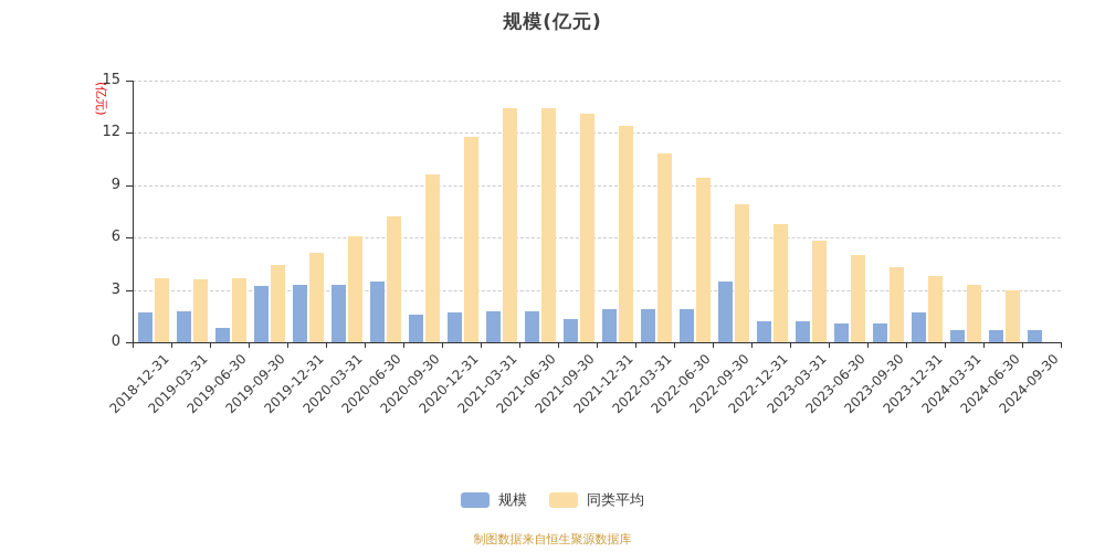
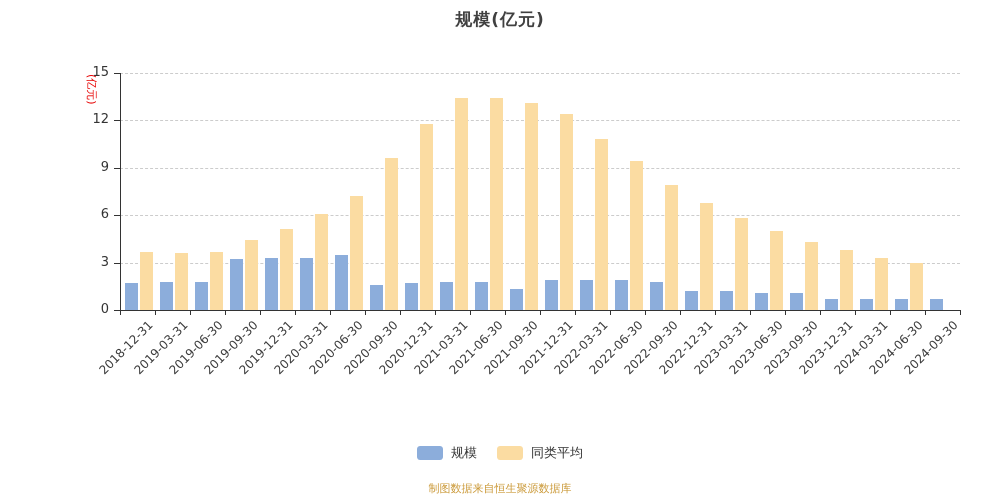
规模/2019-06-30: 0.8 -> 1.8
规模/2022-09-30: 3.5 -> 1.8
规模/2023-12-31: 1.7 -> 0.7
